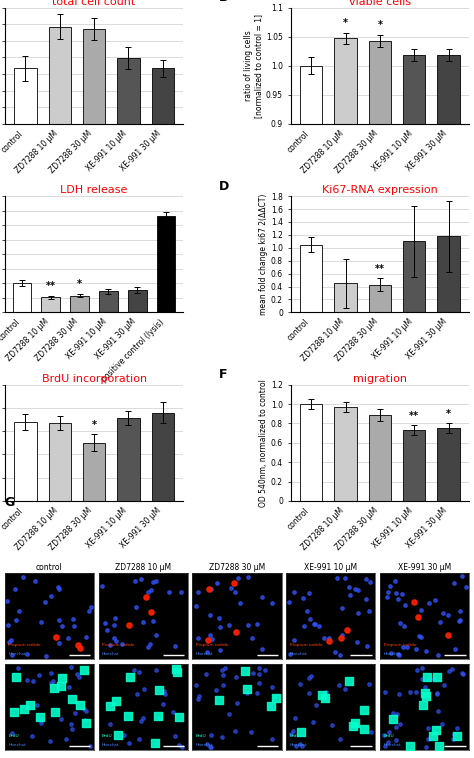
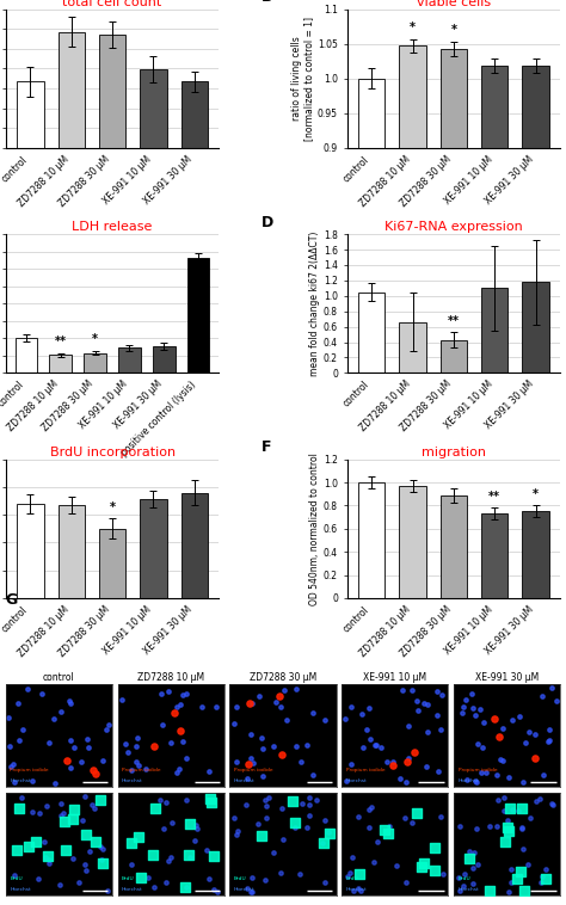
Ki67-RNA expression/ZD7288 10 μM: 0.45 -> 0.66
